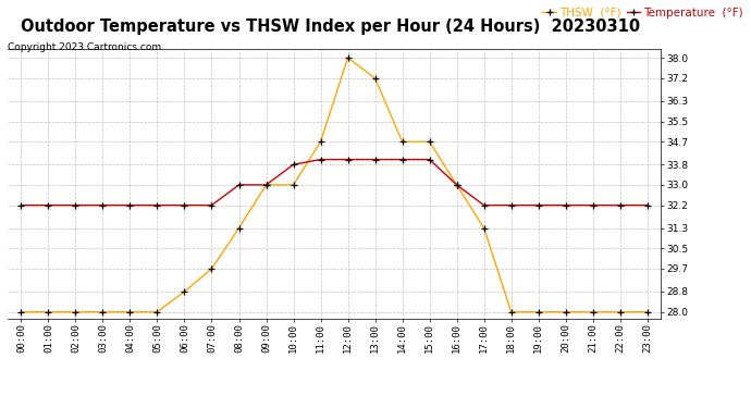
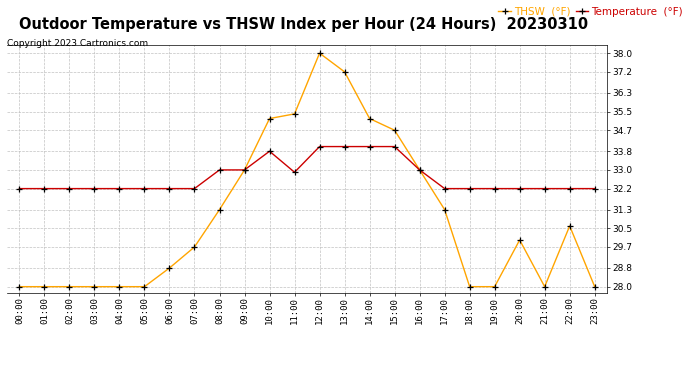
THSW (°F)/10:00: 33.0 -> 35.2
THSW (°F)/11:00: 34.7 -> 35.4
Temperature (°F)/11:00: 34.0 -> 32.9
THSW (°F)/14:00: 34.7 -> 35.2
THSW (°F)/20:00: 28.0 -> 30.0
THSW (°F)/22:00: 28.0 -> 30.6
